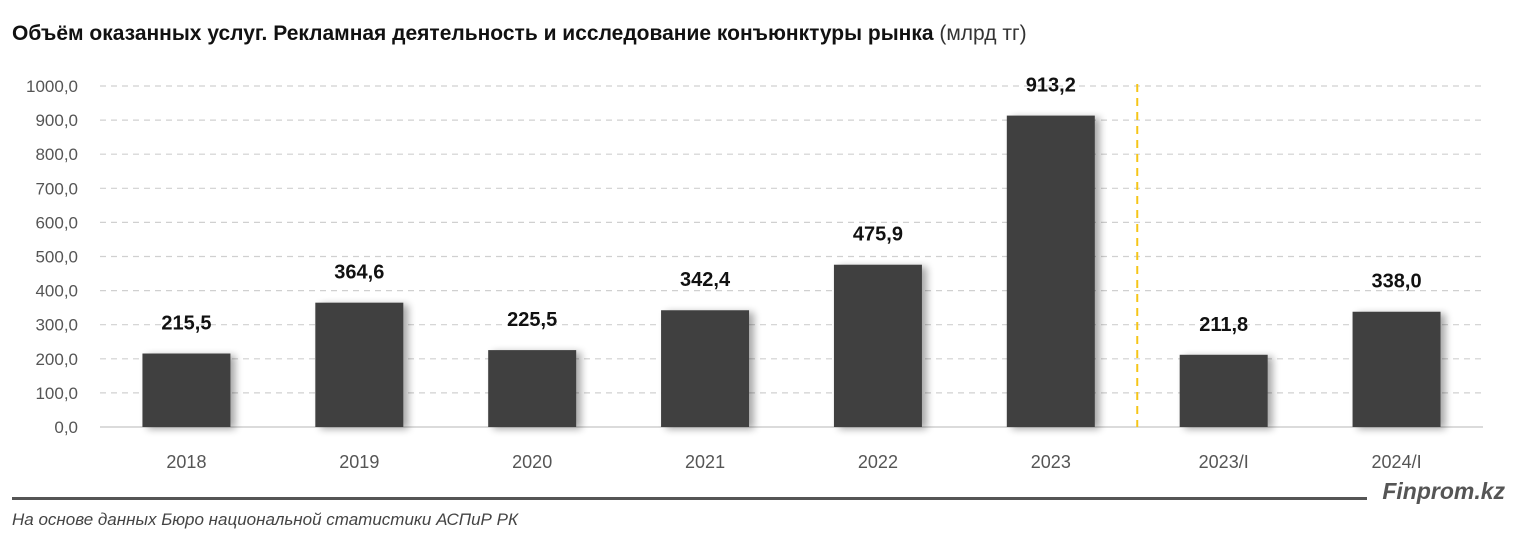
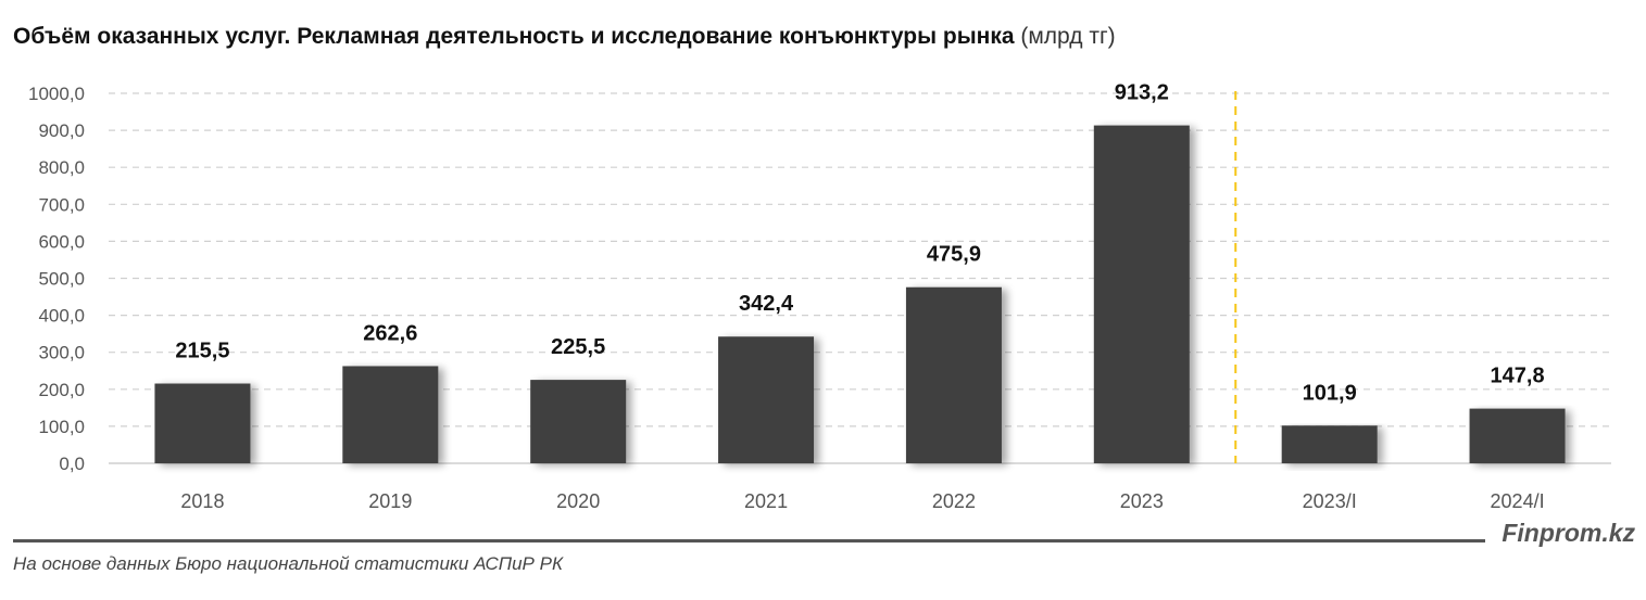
2019: 364,6 -> 262,6
2023/I: 211,8 -> 101,9
2024/I: 338,0 -> 147,8
